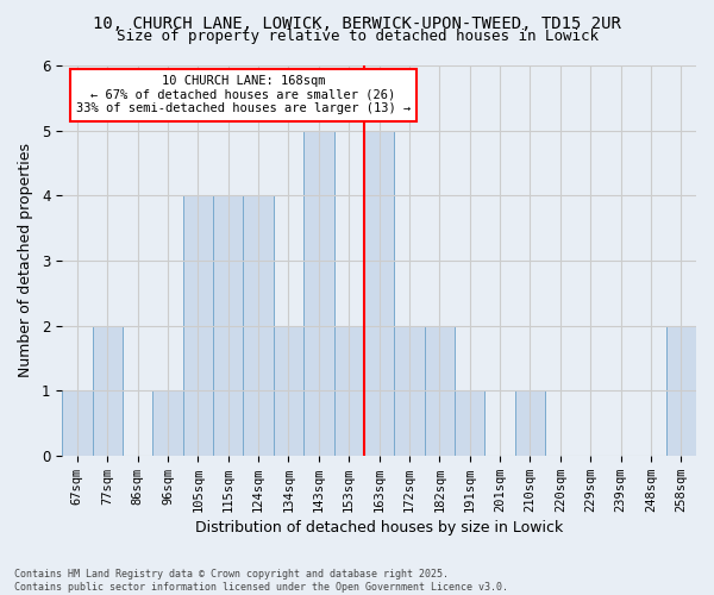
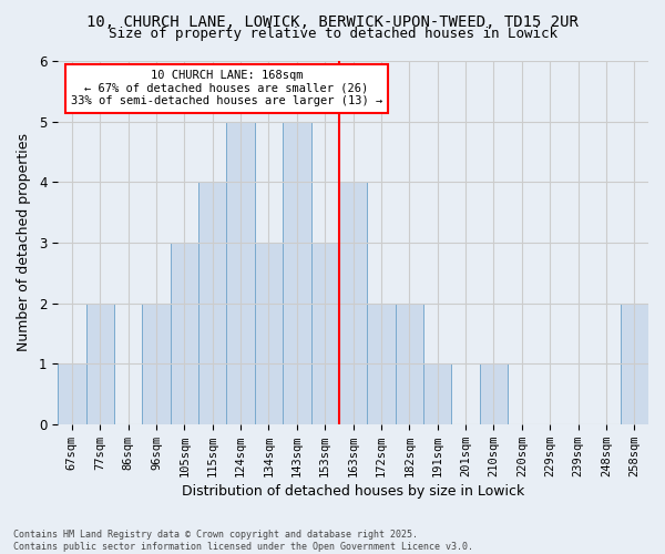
96sqm: 1 -> 2
105sqm: 4 -> 3
124sqm: 4 -> 5
134sqm: 2 -> 3
153sqm: 2 -> 3
163sqm: 5 -> 4
